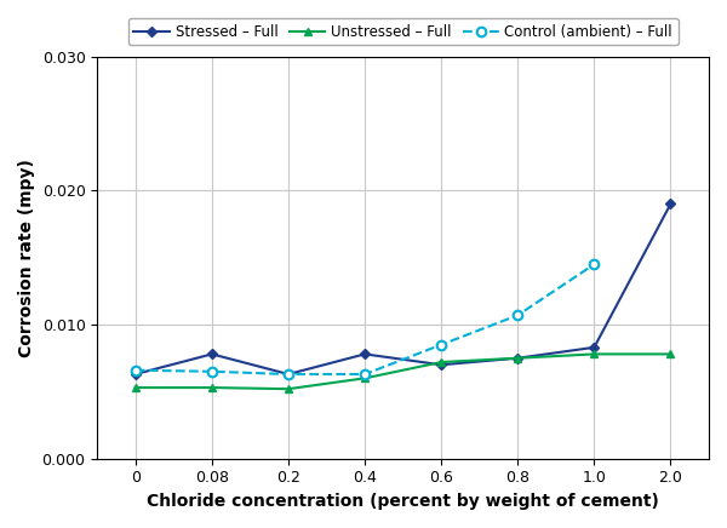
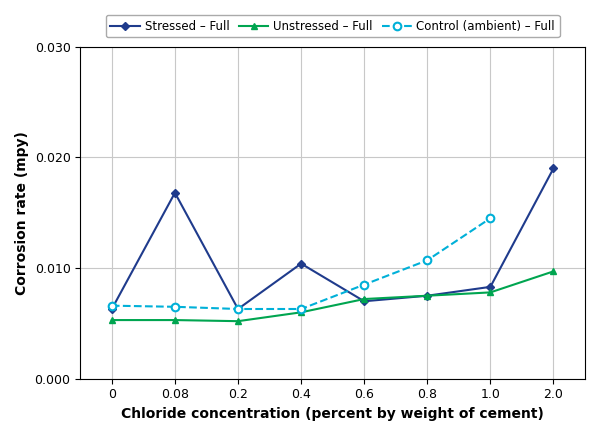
Stressed – Full/0.08: 0.0078 -> 0.0168
Stressed – Full/0.4: 0.0078 -> 0.0104
Unstressed – Full/2.0: 0.0078 -> 0.0097
